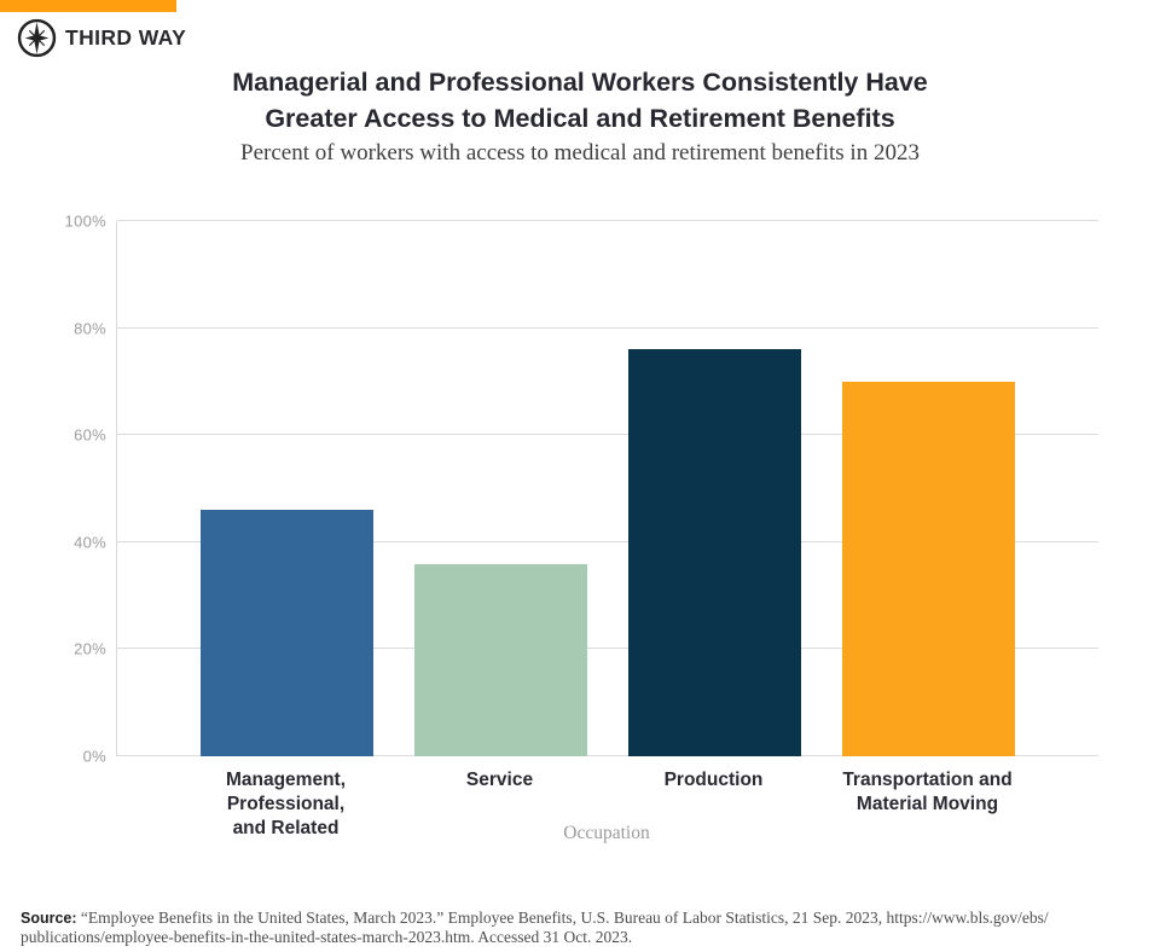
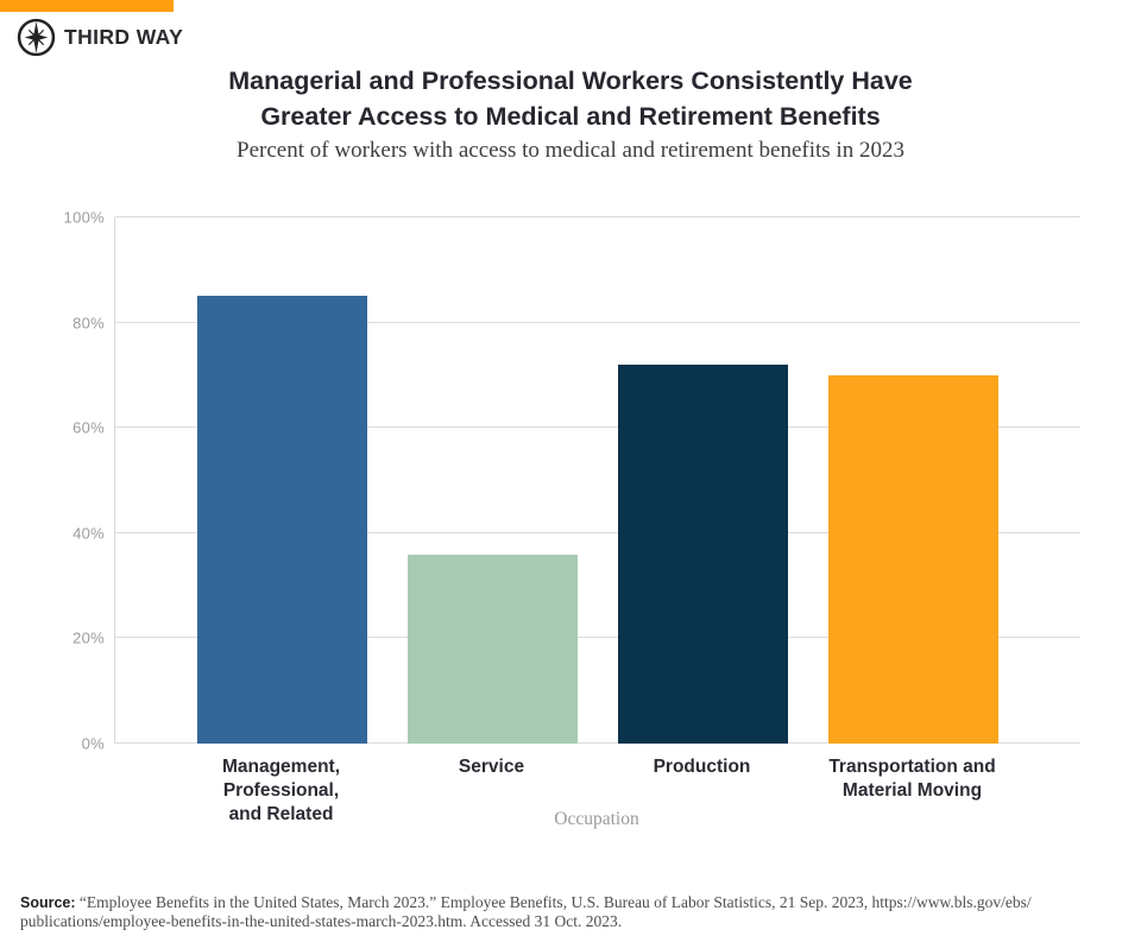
Management, Professional, and Related: 46% -> 85%
Production: 76% -> 72%
